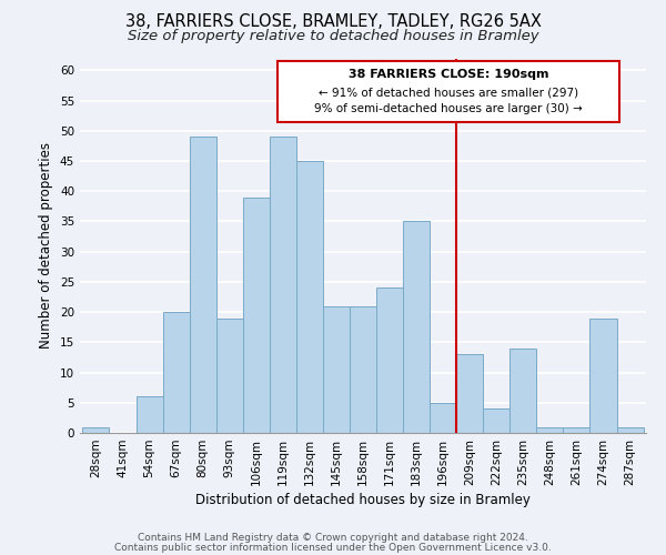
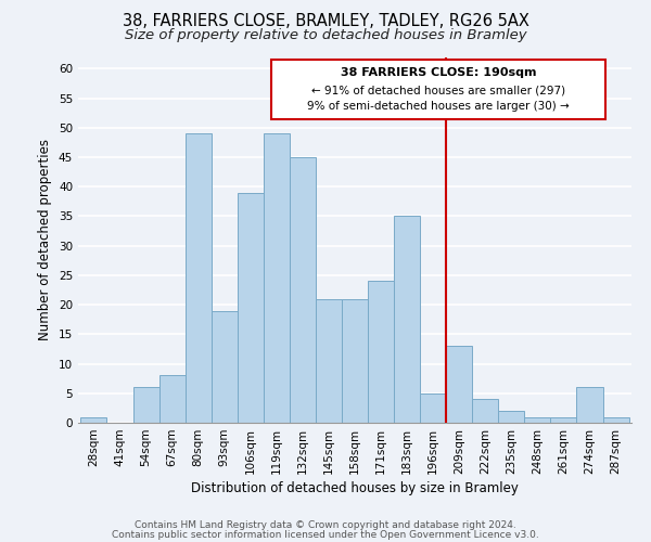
67sqm: 20 -> 8
235sqm: 14 -> 2
274sqm: 19 -> 6
